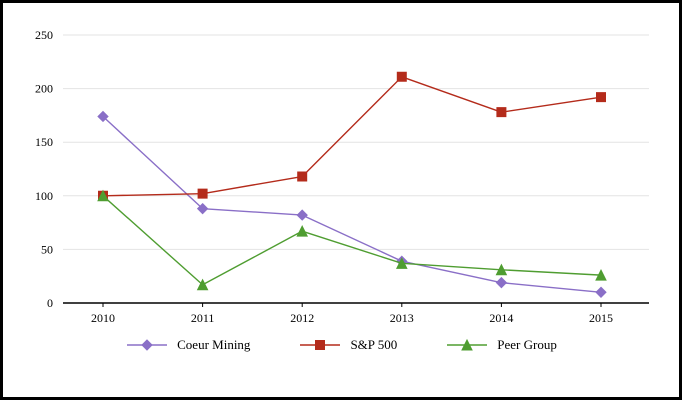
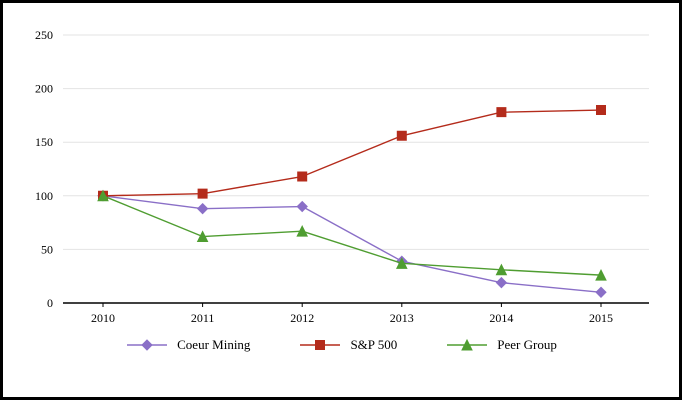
Coeur Mining/2010: 174 -> 100
Peer Group/2011: 17 -> 62
Coeur Mining/2012: 82 -> 90
S&P 500/2013: 211 -> 156
S&P 500/2015: 192 -> 180
